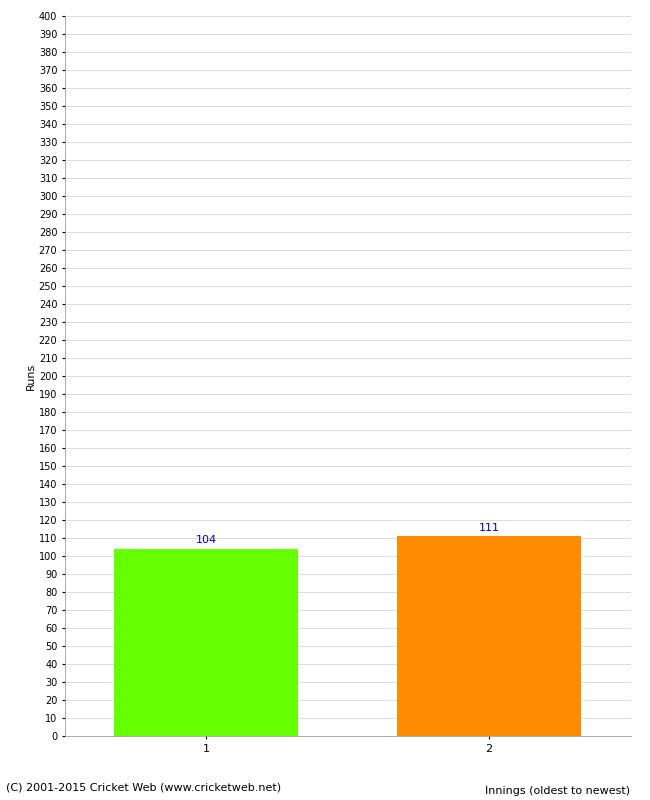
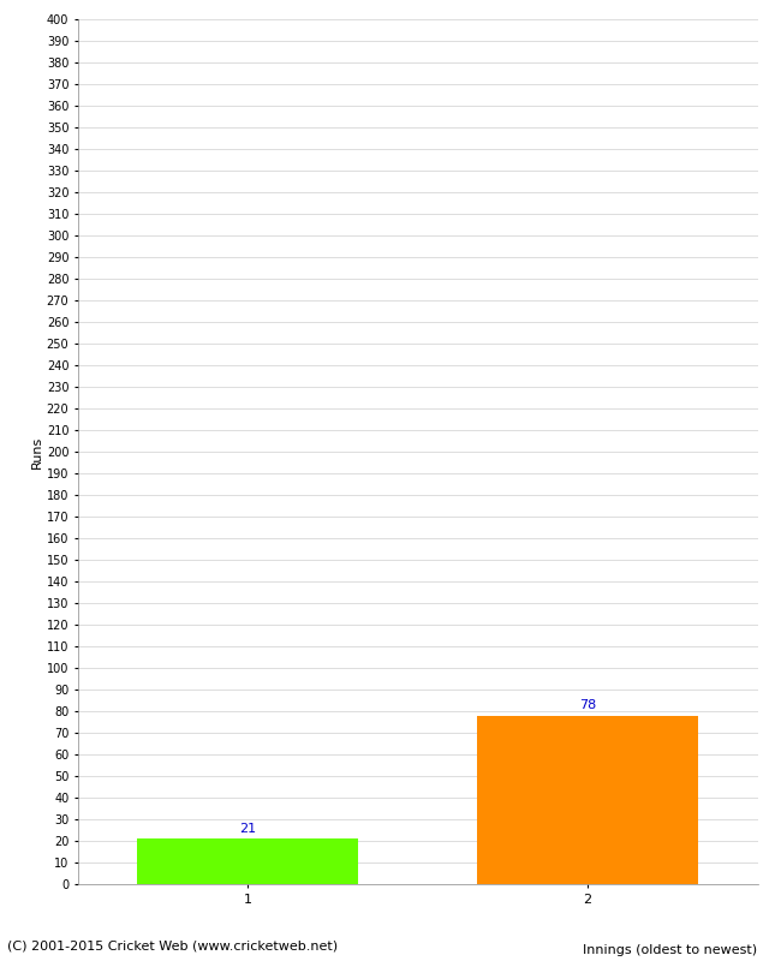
1: 104 -> 21
2: 111 -> 78
